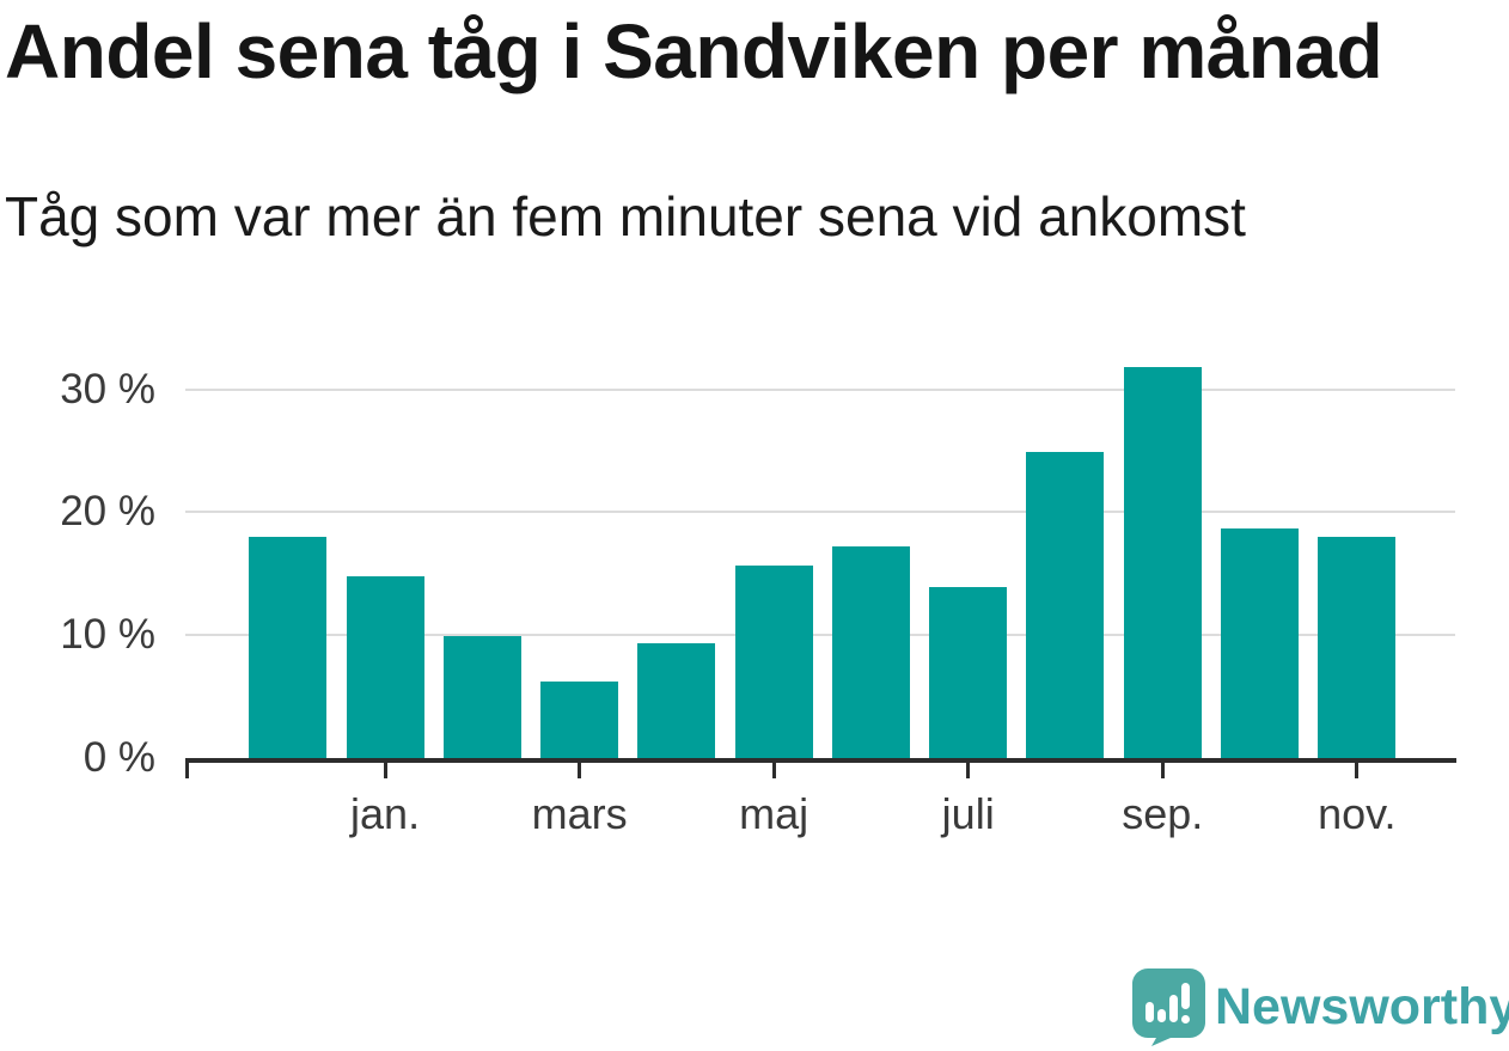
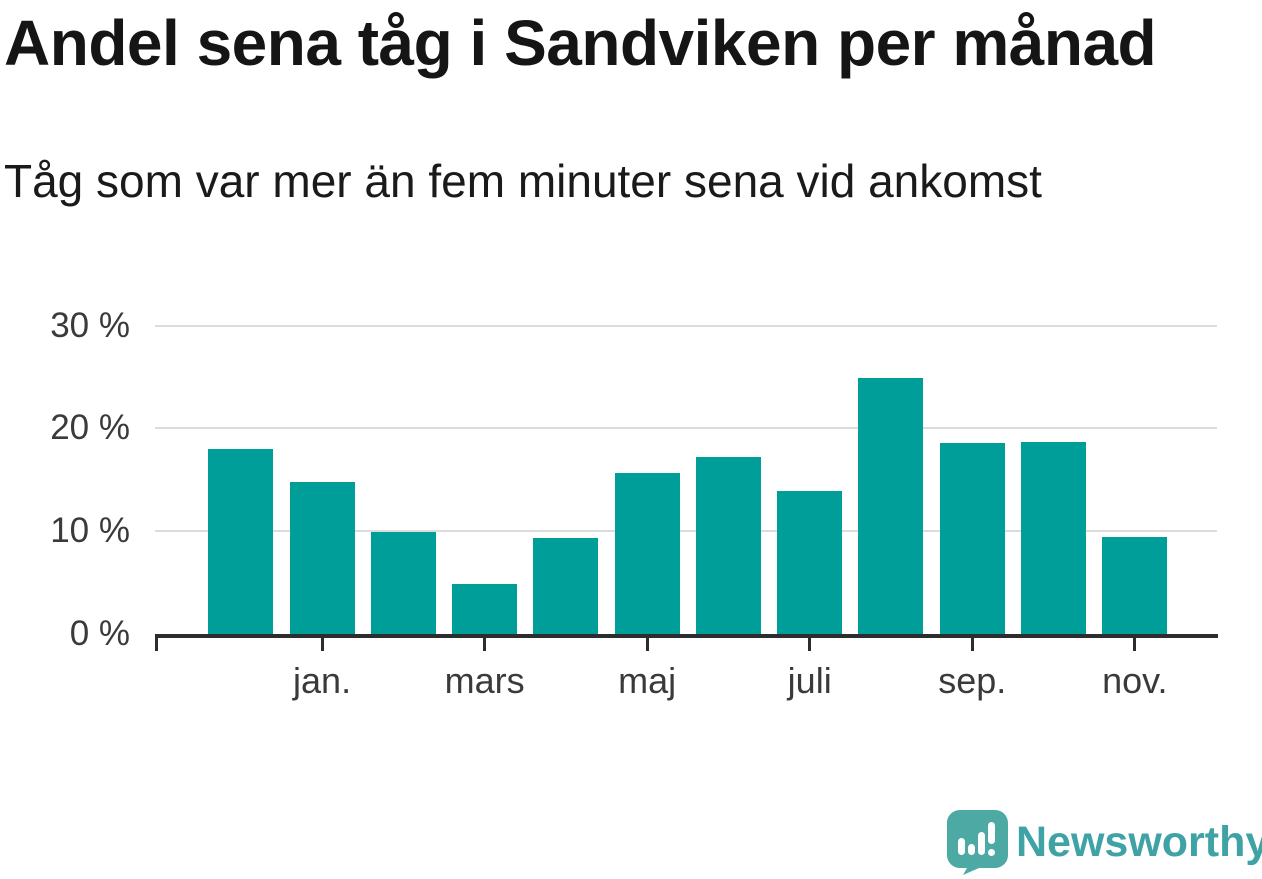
mars: 6.2% -> 4.9%
sep.: 31.8% -> 18.6%
nov.: 18.0% -> 9.4%
